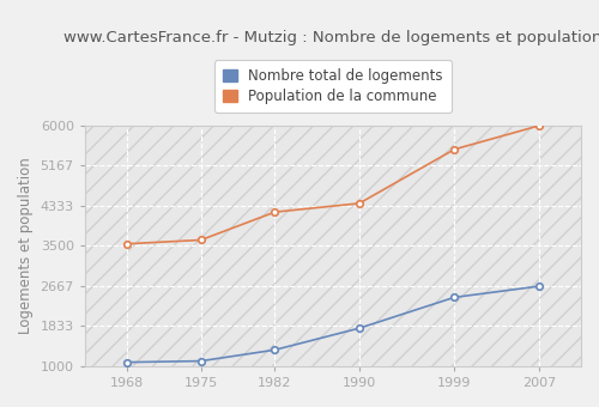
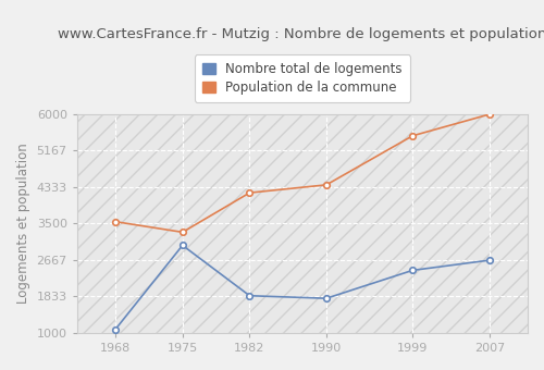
Nombre total de logements/1975: 1110 -> 3000
Population de la commune/1975: 3620 -> 3300
Nombre total de logements/1982: 1340 -> 1850
